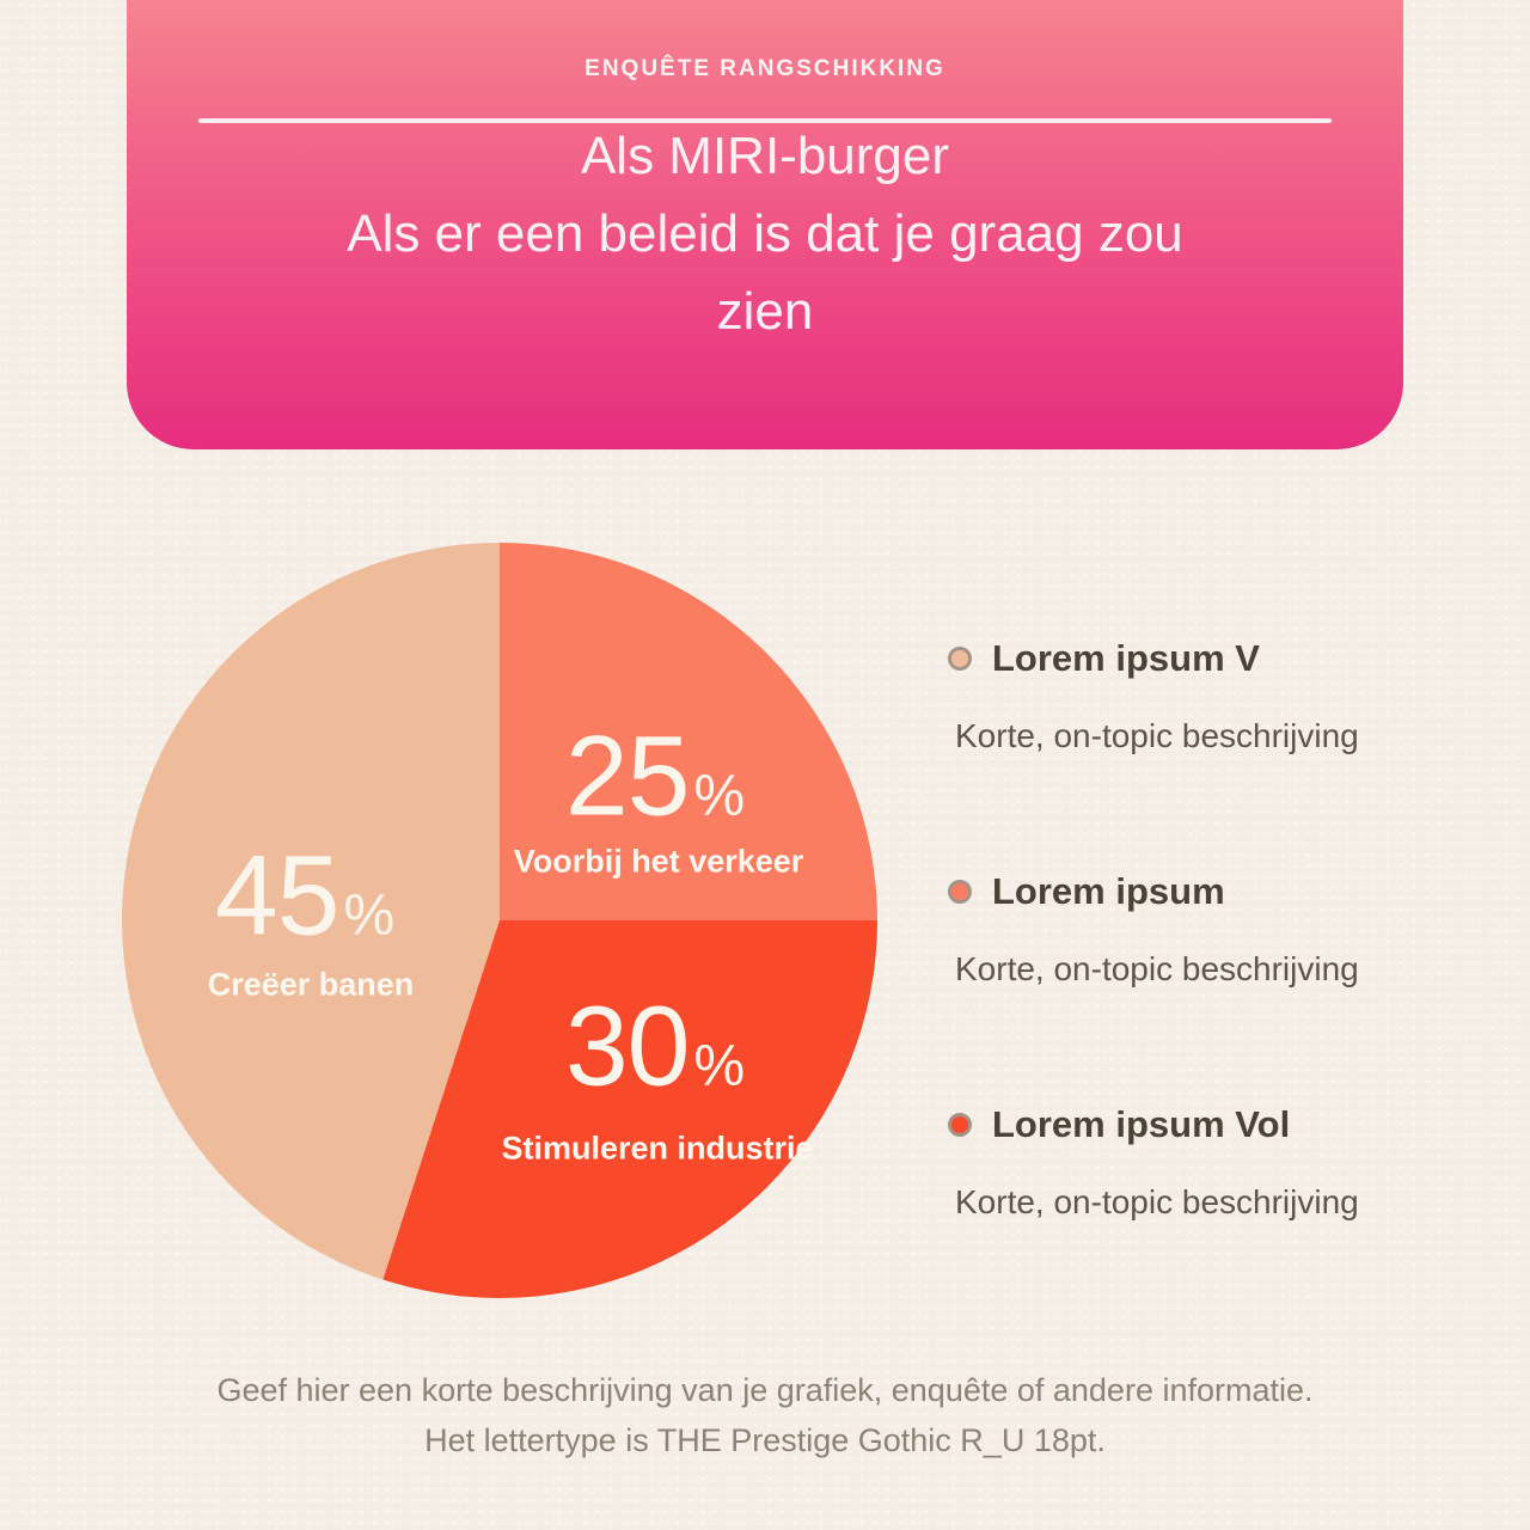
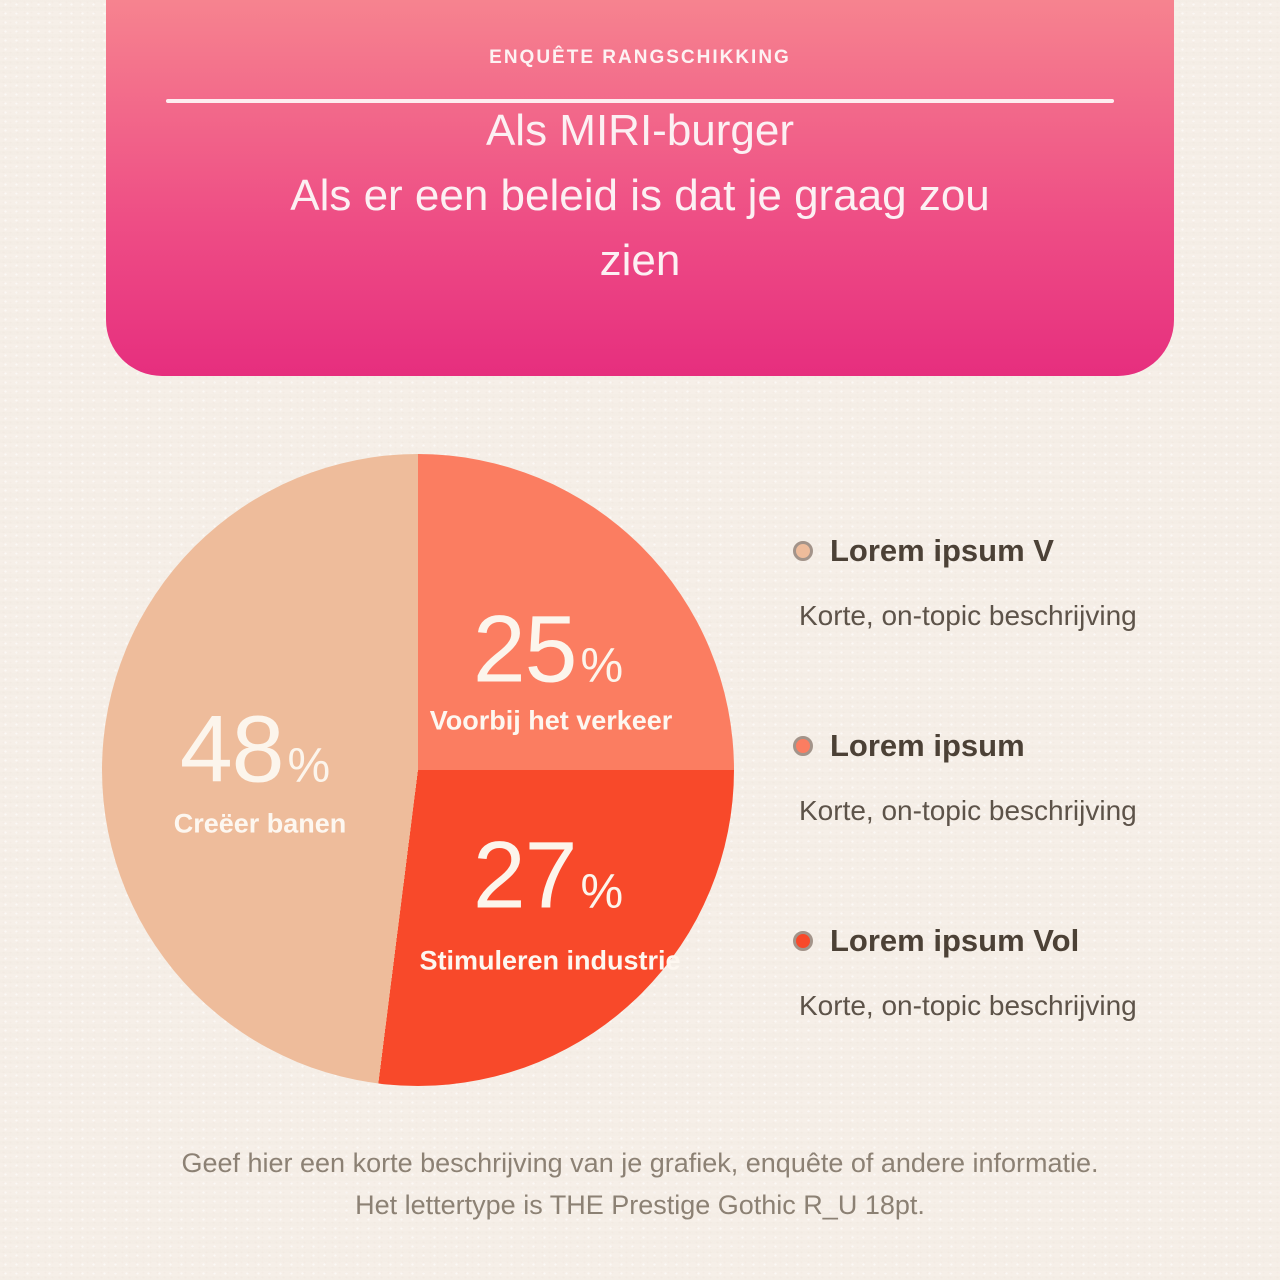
Stimuleren industrie: 30 -> 27
Creëer banen: 45 -> 48
